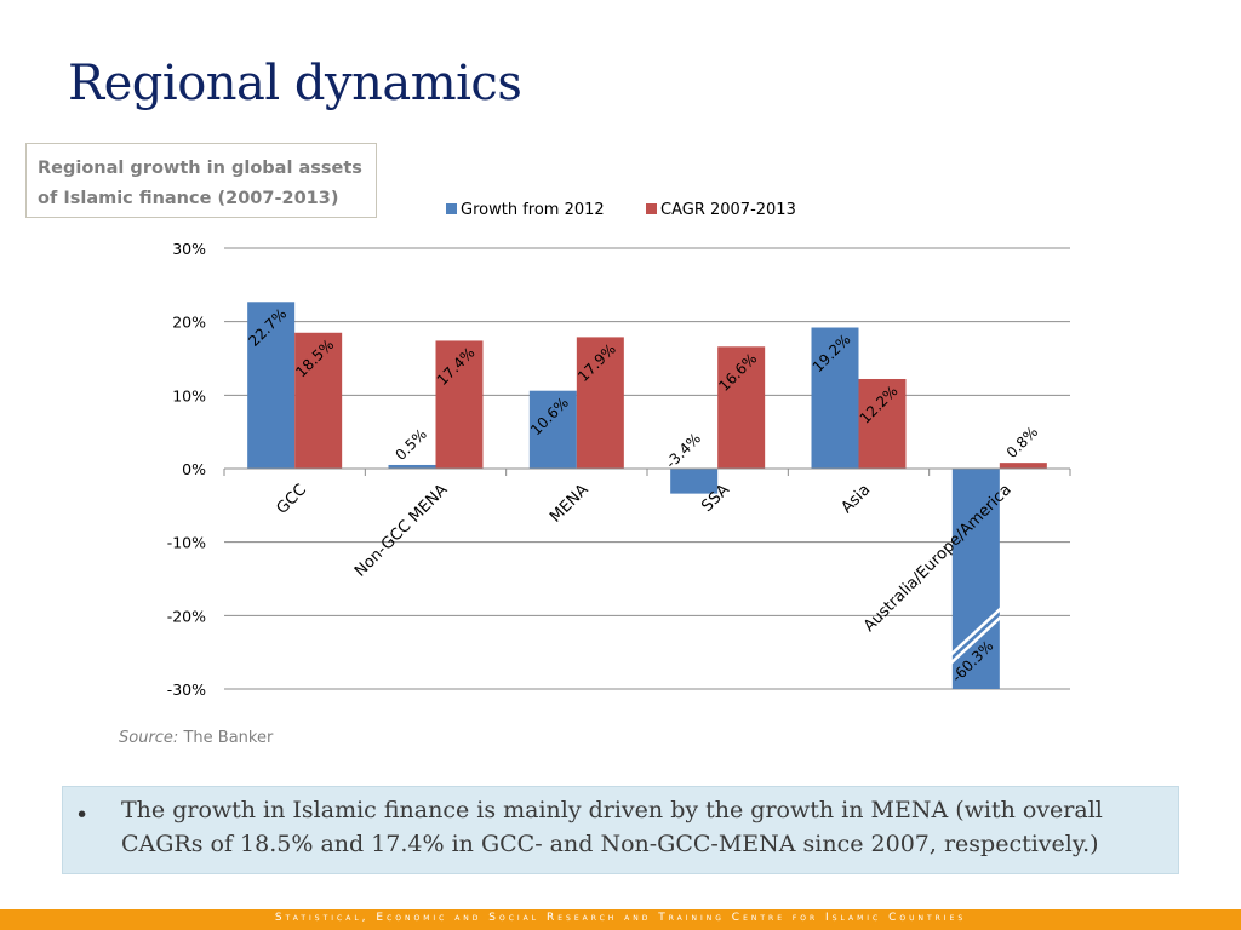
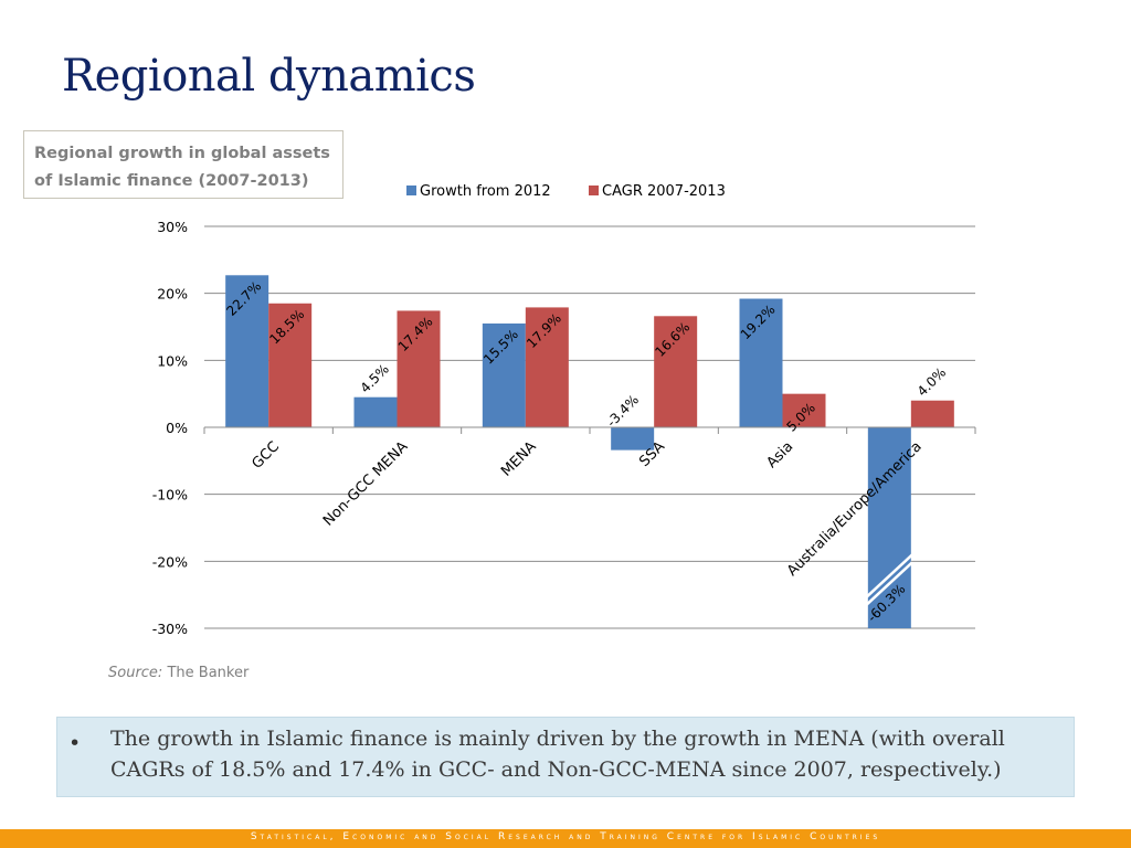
Growth from 2012/Non-GCC MENA: 0.5% -> 4.5%
Growth from 2012/MENA: 10.6% -> 15.5%
CAGR 2007-2013/Asia: 12.2% -> 5.0%
CAGR 2007-2013/Australia/Europe/America: 0.8% -> 4.0%
